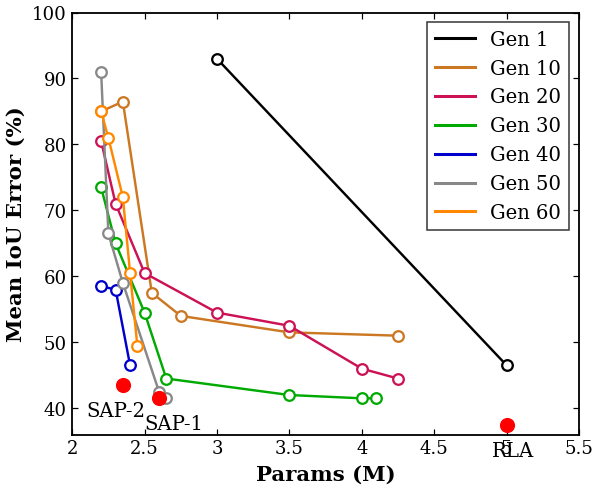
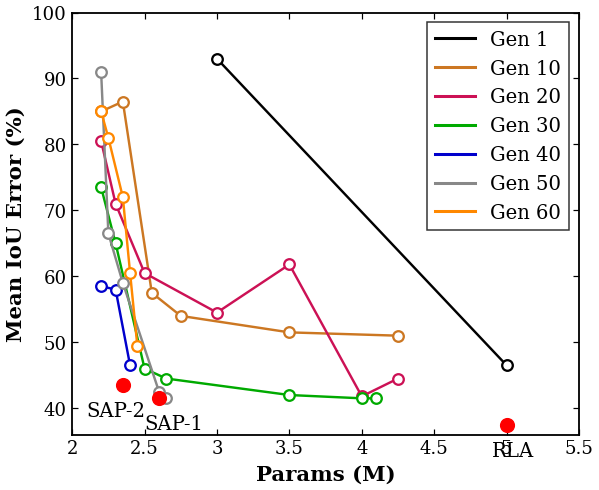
Gen 30/2.5: 54.5 -> 46.0
Gen 20/3.5: 52.5 -> 61.8
Gen 20/4: 46.0 -> 41.8
